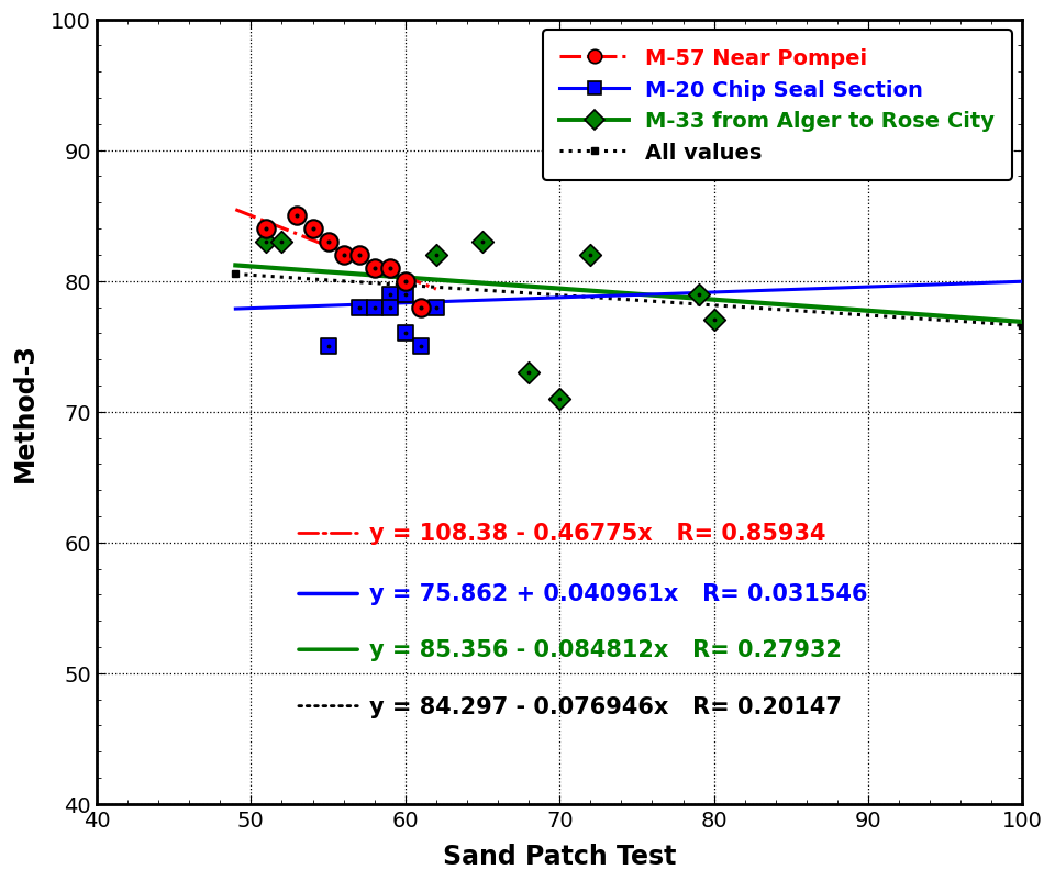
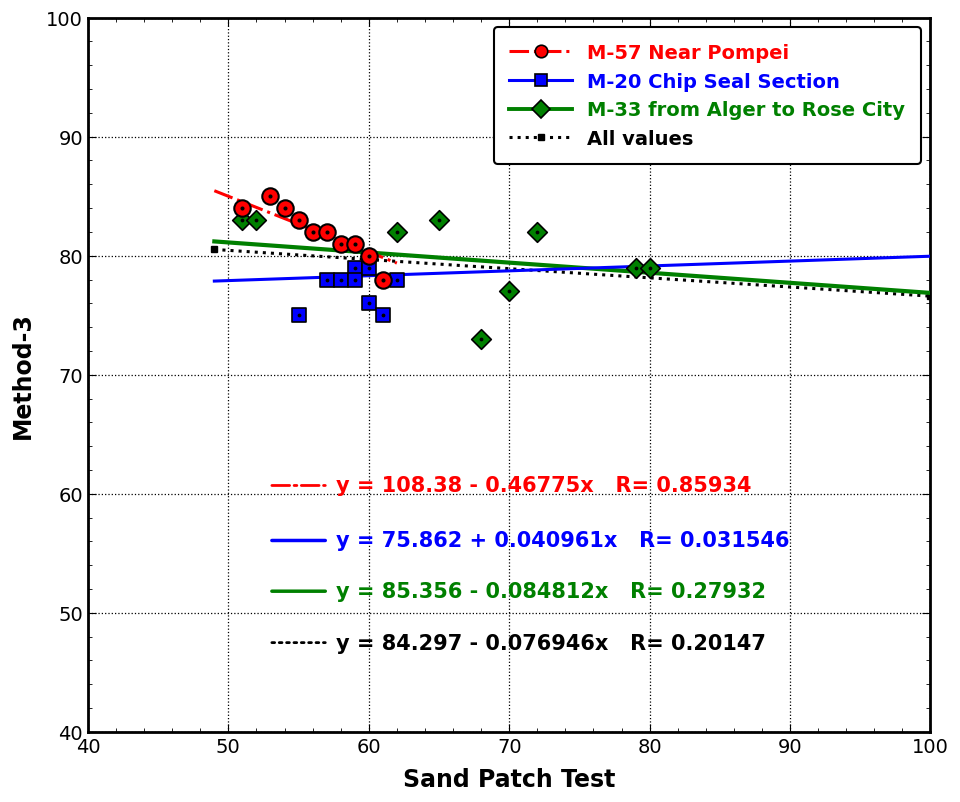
M-33 from Alger to Rose City/70: 71 -> 77
M-33 from Alger to Rose City/80: 77 -> 79
